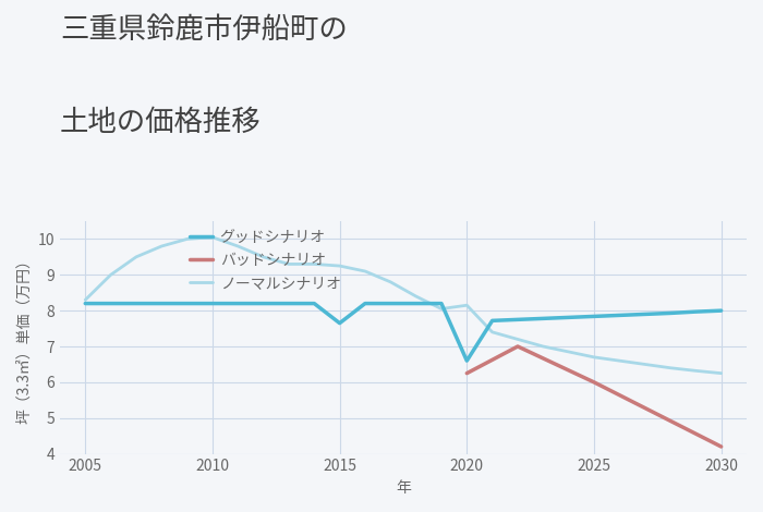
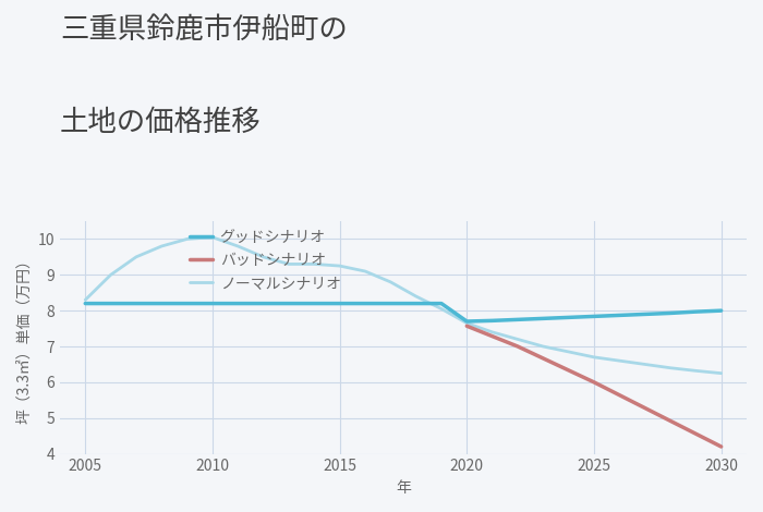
グッドシナリオ/2015: 7.65 -> 8.20
グッドシナリオ/2020: 6.60 -> 7.70
バッドシナリオ/2020: 6.25 -> 7.57
ノーマルシナリオ/2020: 8.15 -> 7.65
